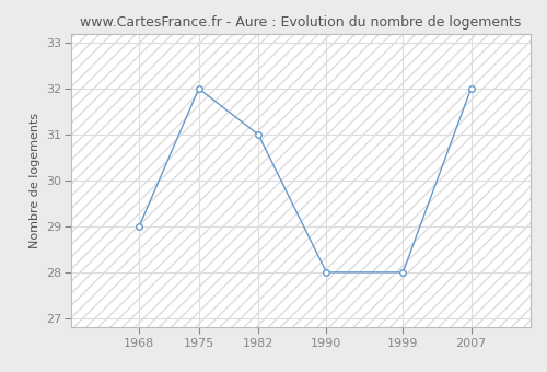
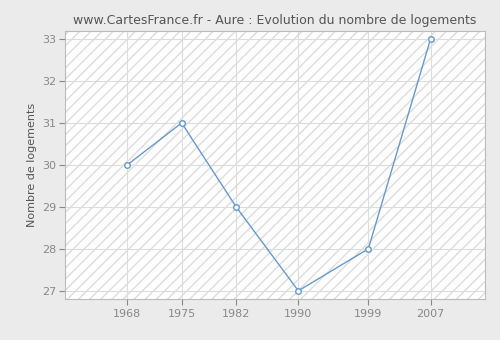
1968: 29 -> 30
1975: 32 -> 31
1982: 31 -> 29
1990: 28 -> 27
2007: 32 -> 33
